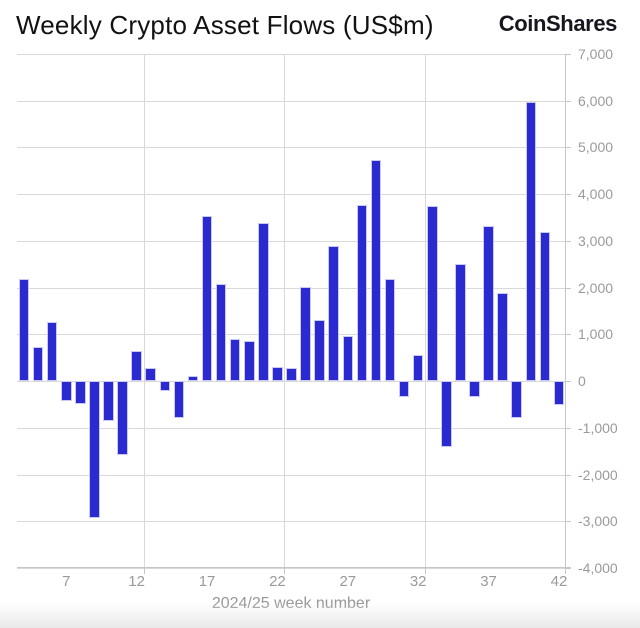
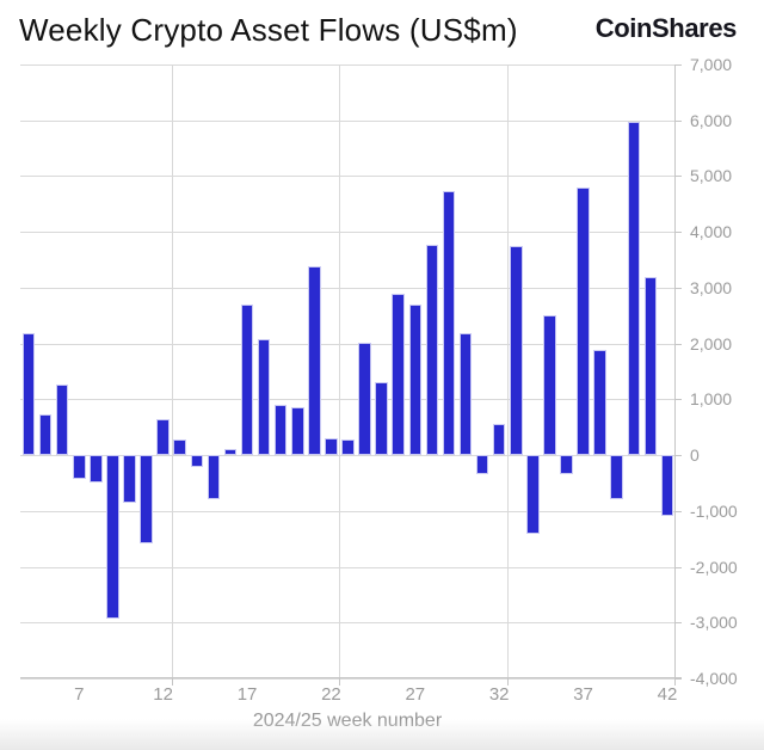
17: 3500 -> 2700
27: 1000 -> 2700
37: 3300 -> 4800
42: -500 -> -1100
